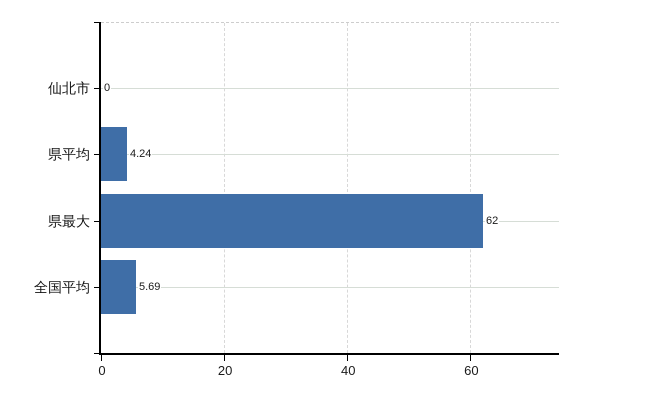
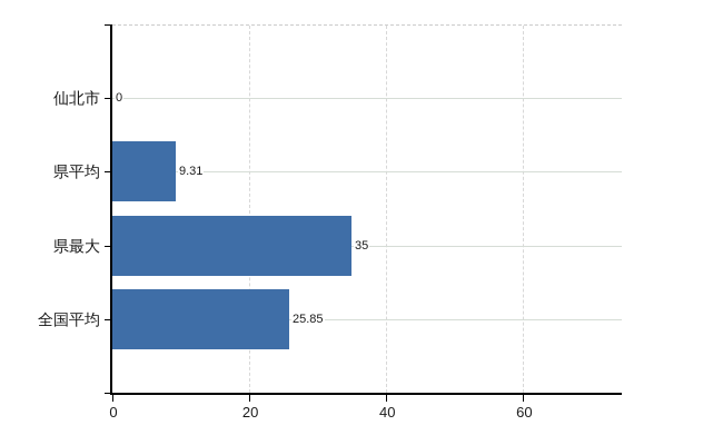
県平均: 4.24 -> 9.31
県最大: 62 -> 35
全国平均: 5.69 -> 25.85
